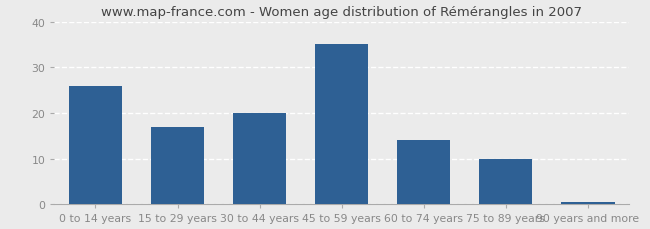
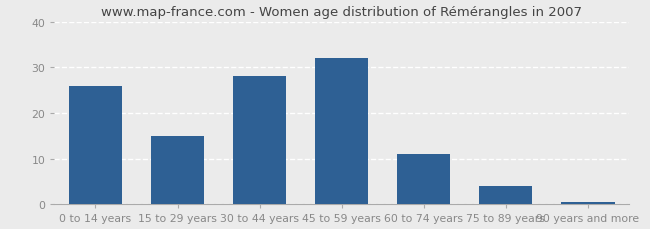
15 to 29 years: 17.0 -> 15.0
30 to 44 years: 20.0 -> 28.0
45 to 59 years: 35.0 -> 32.0
60 to 74 years: 14.0 -> 11.0
75 to 89 years: 10.0 -> 4.0
